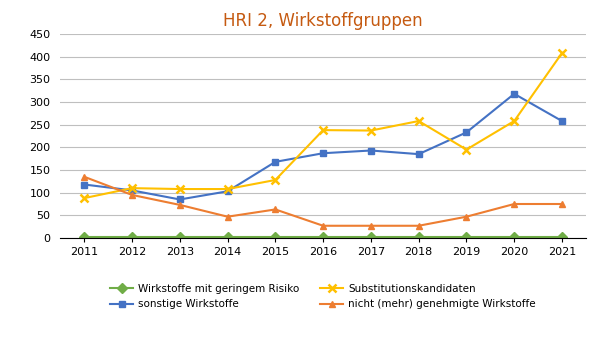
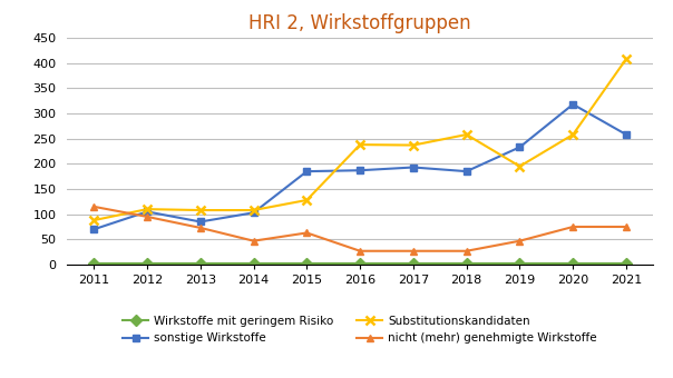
sonstige Wirkstoffe/2011: 118 -> 70
nicht (mehr) genehmigte Wirkstoffe/2011: 135 -> 115
sonstige Wirkstoffe/2015: 168 -> 185
